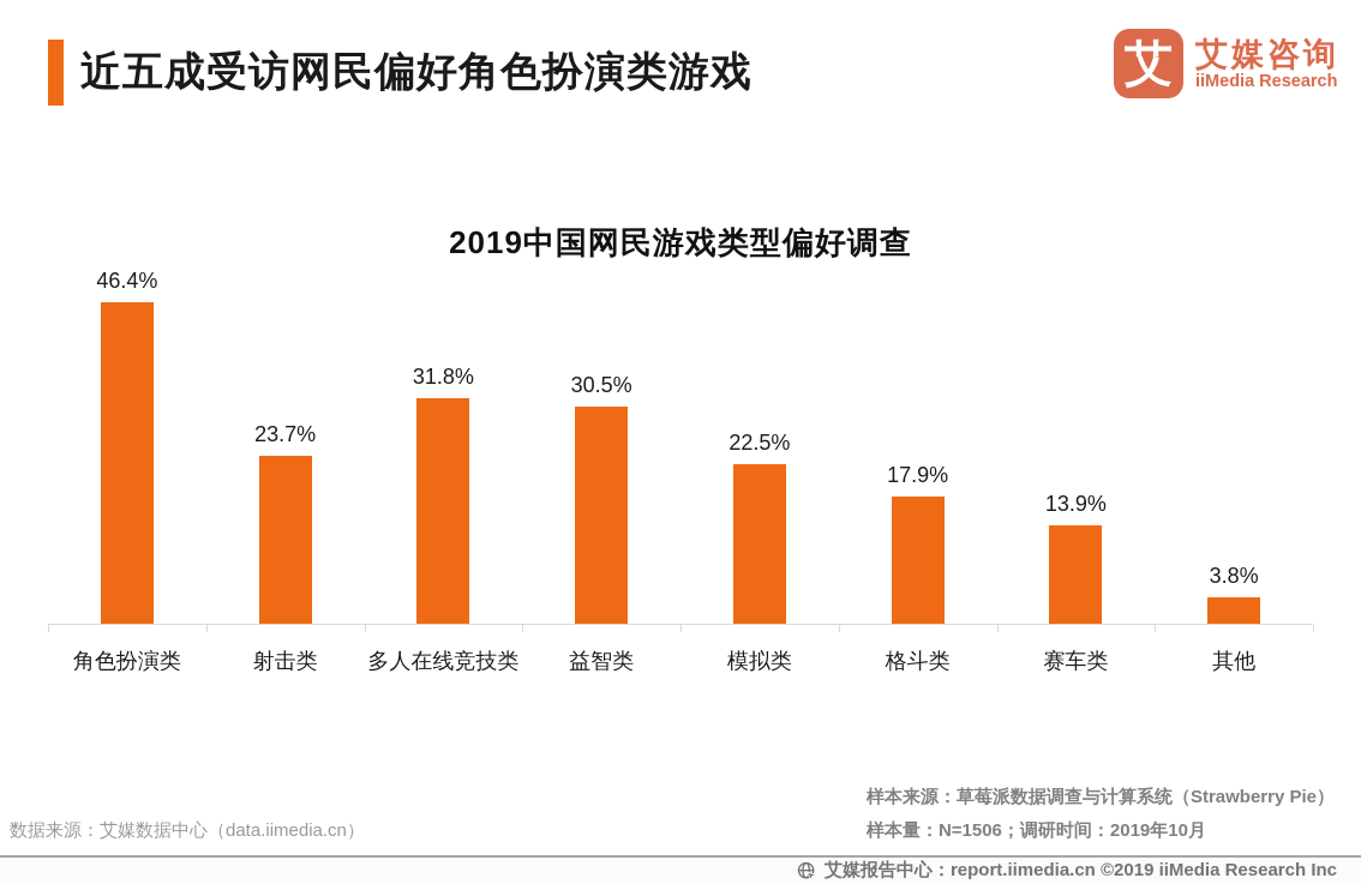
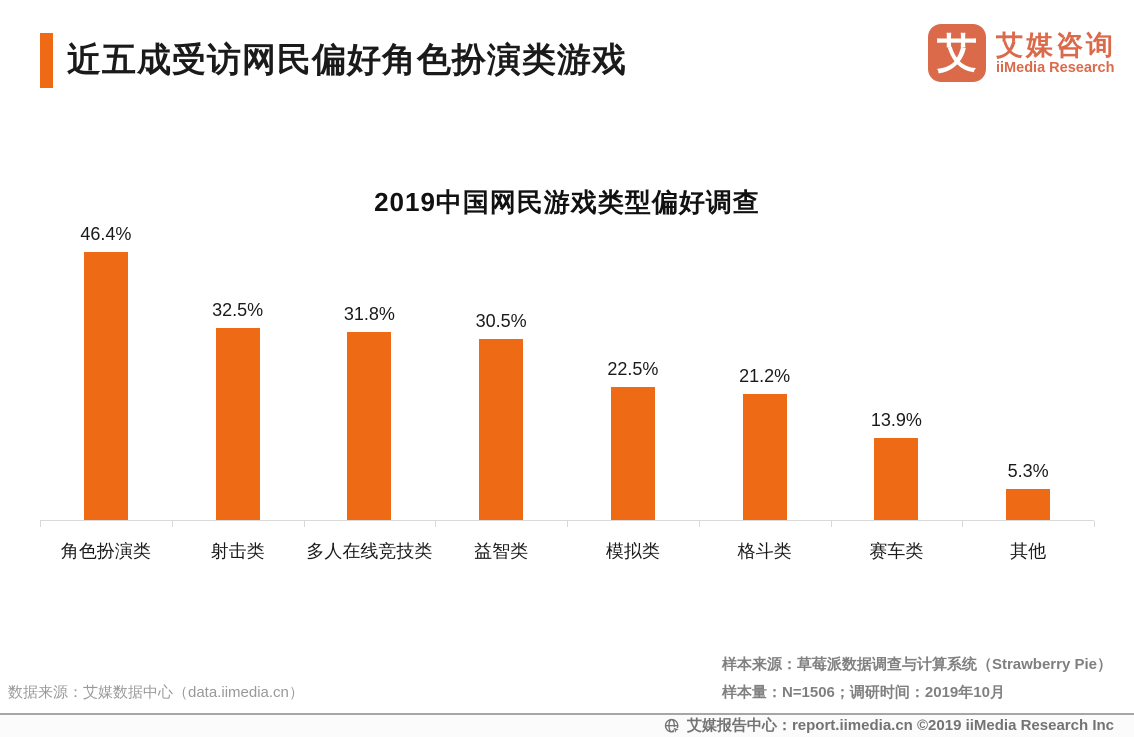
射击类: 23.7% -> 32.5%
格斗类: 17.9% -> 21.2%
其他: 3.8% -> 5.3%
